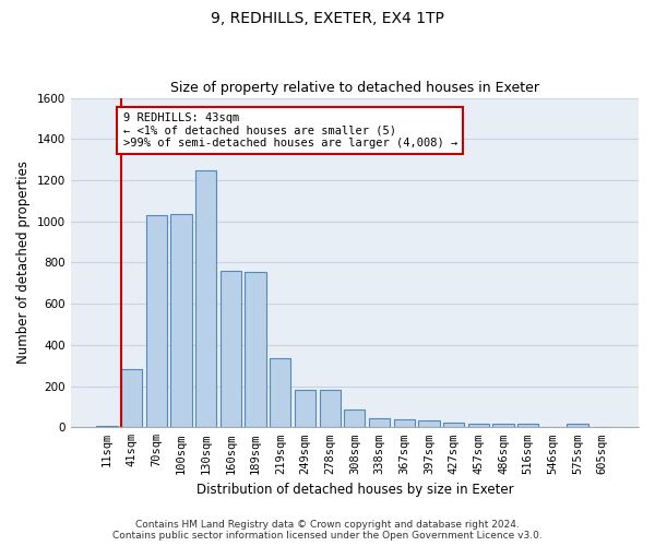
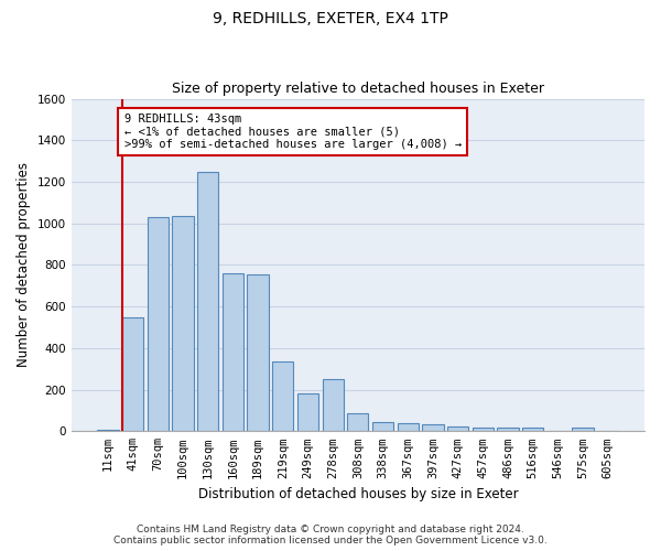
41sqm: 280 -> 550
278sqm: 180 -> 250
